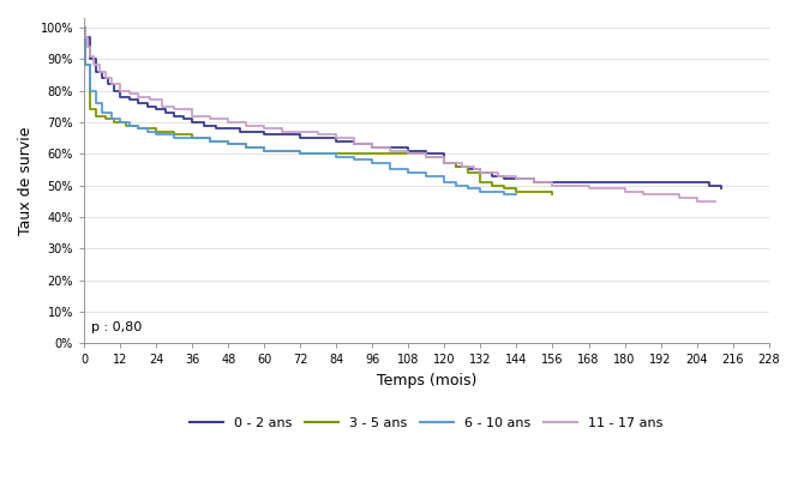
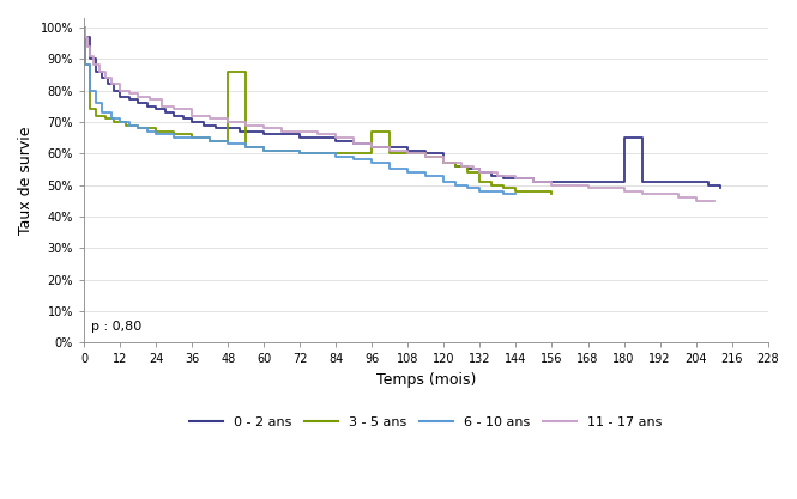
3 - 5 ans/48: 63% -> 86%
3 - 5 ans/96: 60% -> 67%
0 - 2 ans/180: 51% -> 65%
